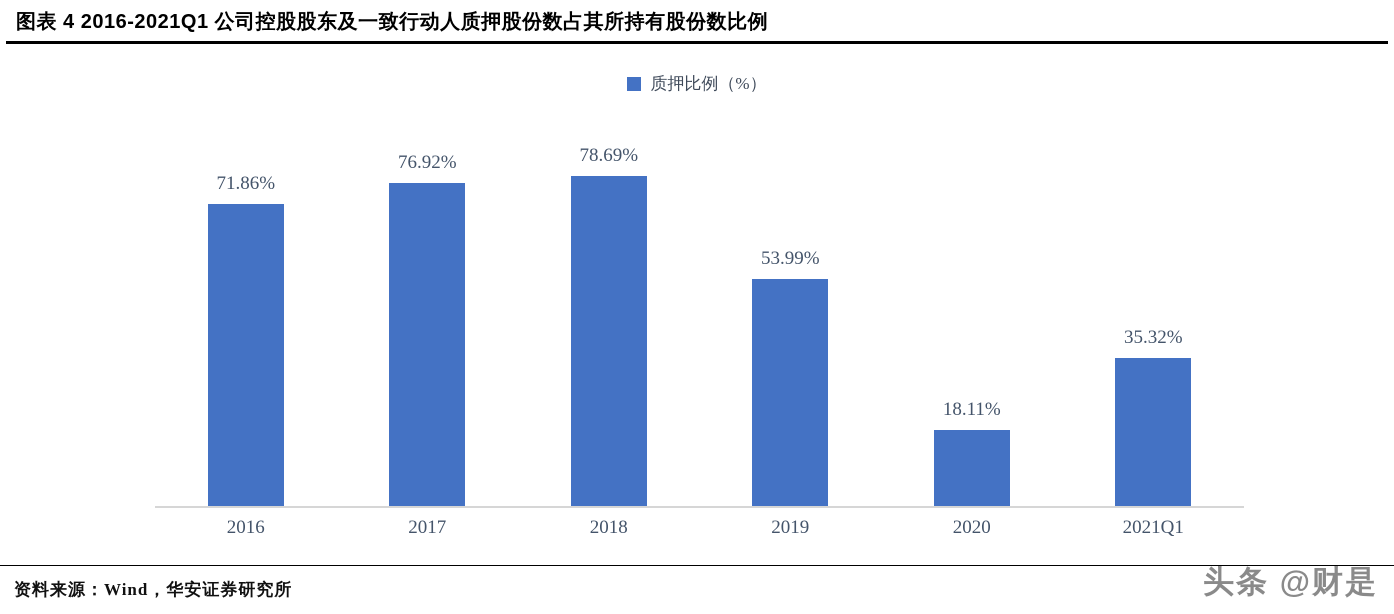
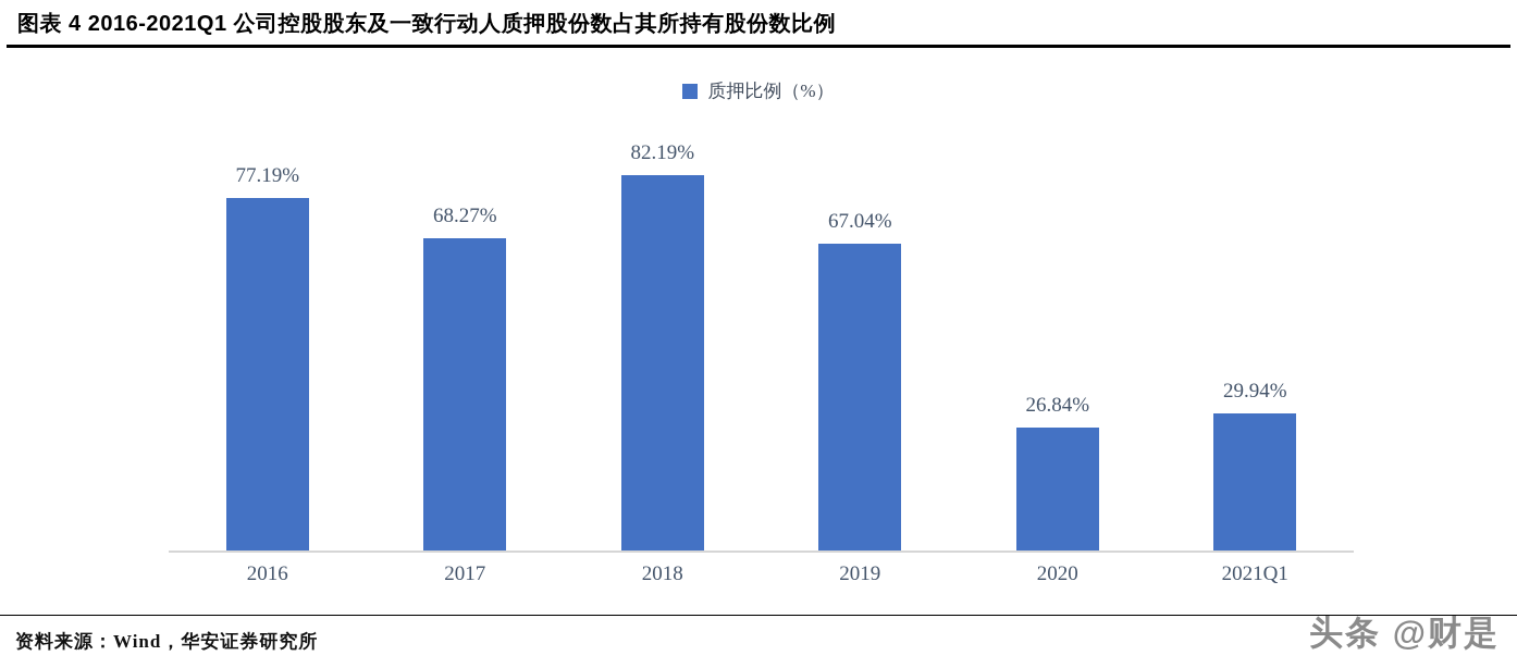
2016: 71.86% -> 77.19%
2017: 76.92% -> 68.27%
2018: 78.69% -> 82.19%
2019: 53.99% -> 67.04%
2020: 18.11% -> 26.84%
2021Q1: 35.32% -> 29.94%
